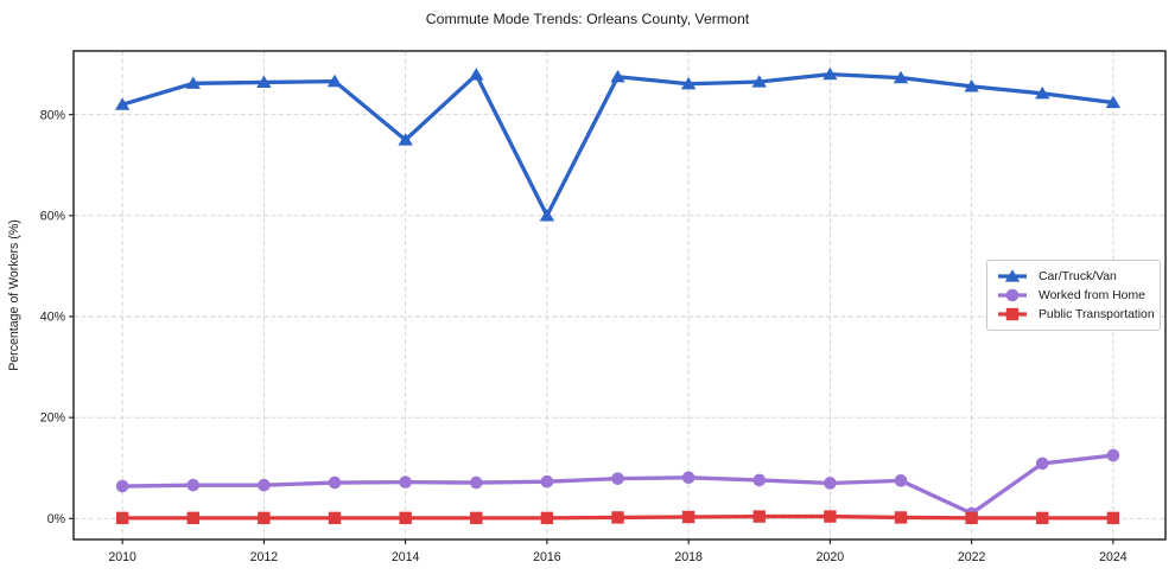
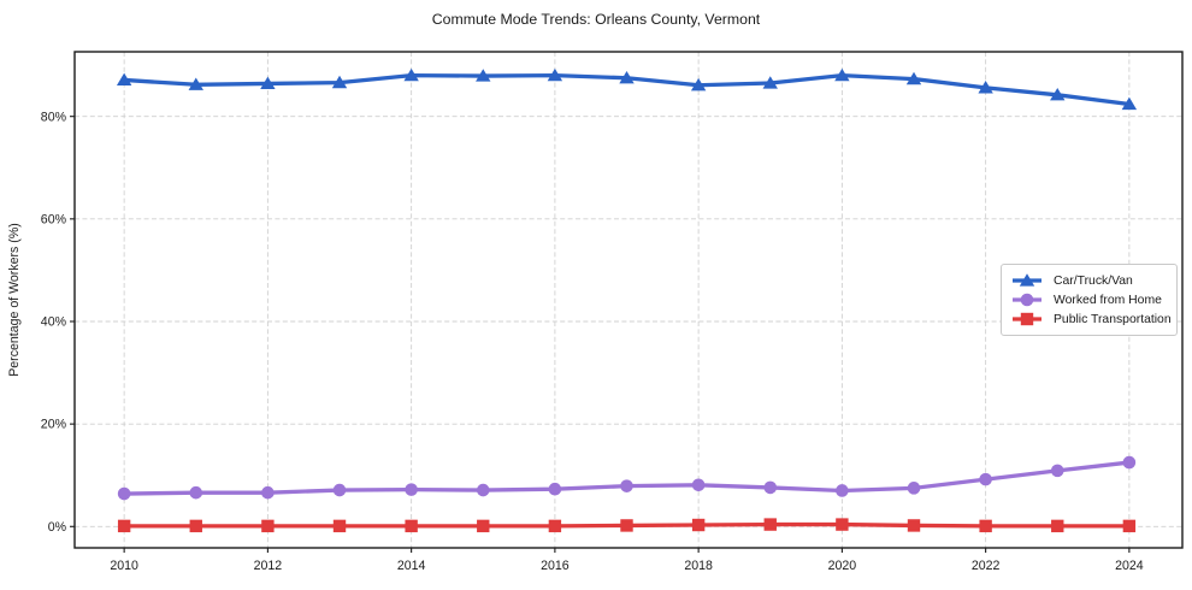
Car/Truck/Van/2010: 82% -> 87%
Car/Truck/Van/2014: 75% -> 88%
Car/Truck/Van/2016: 60% -> 88%
Worked from Home/2022: 1% -> 9%
